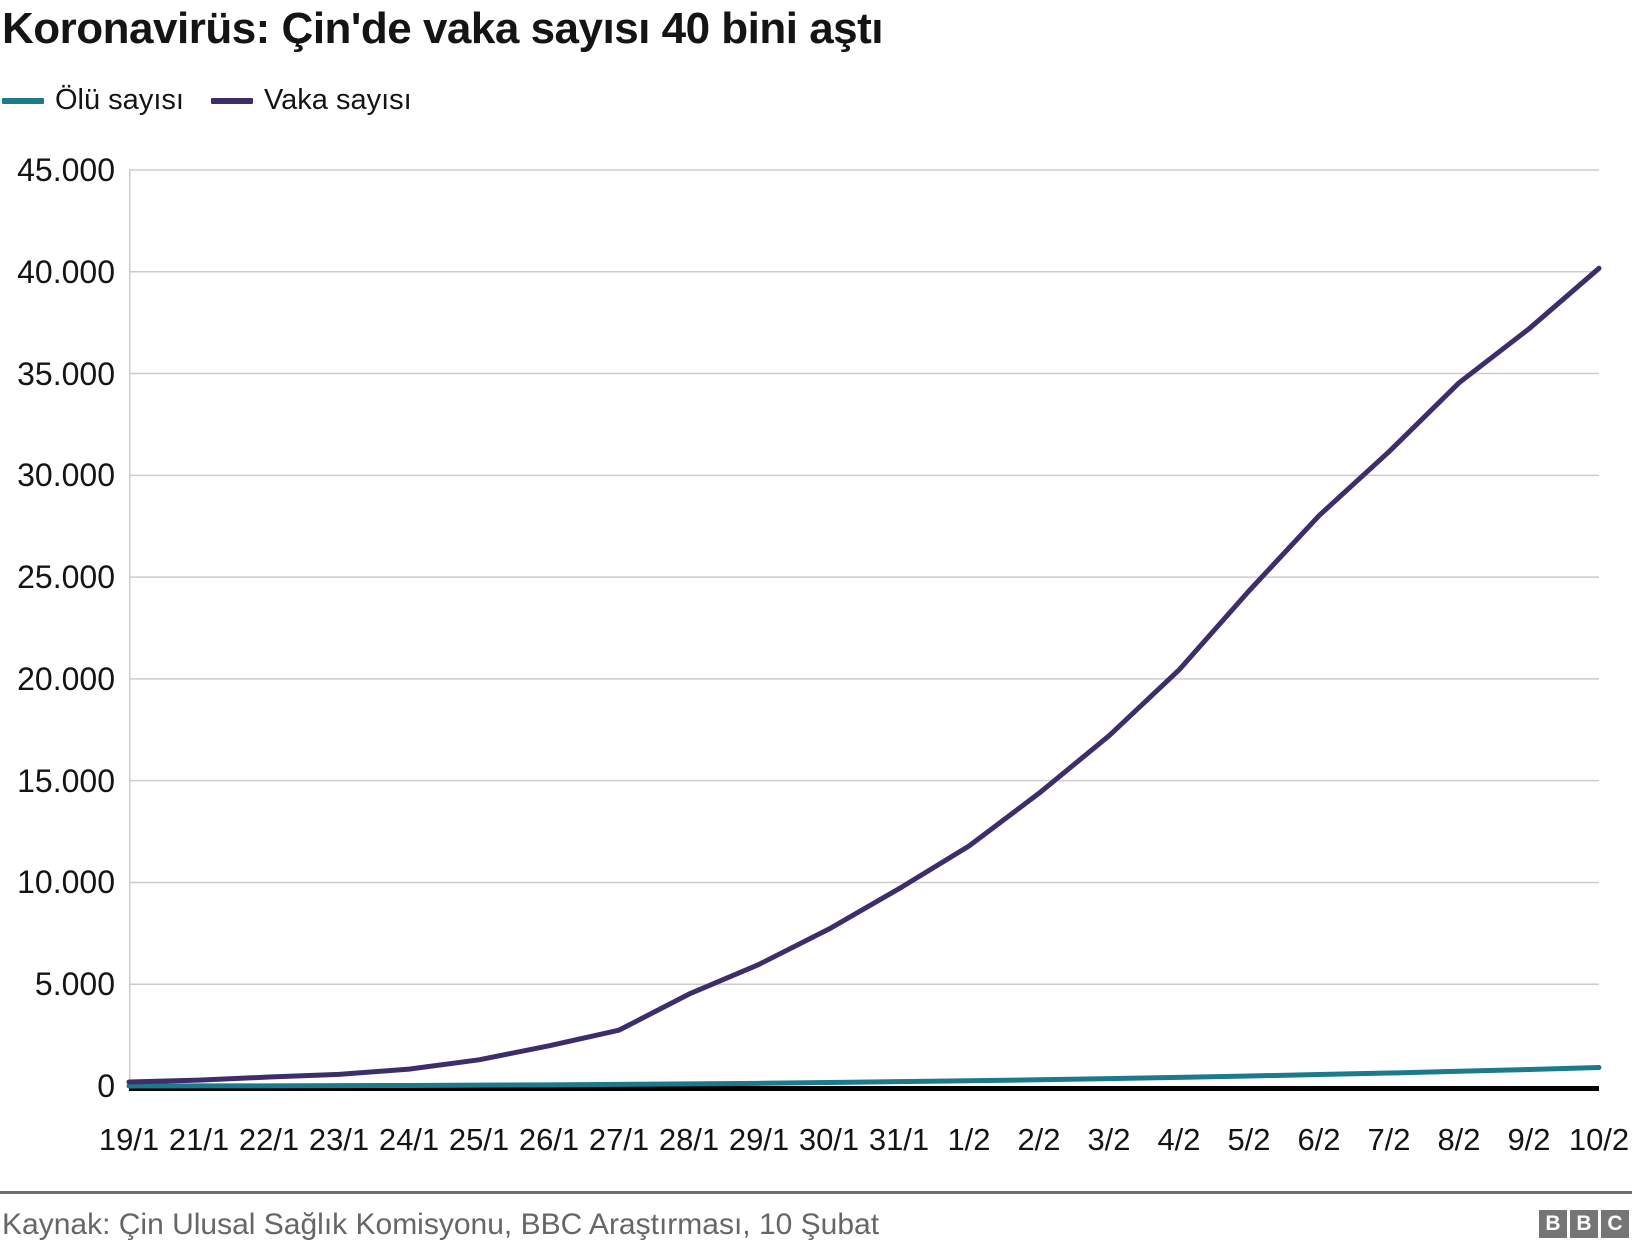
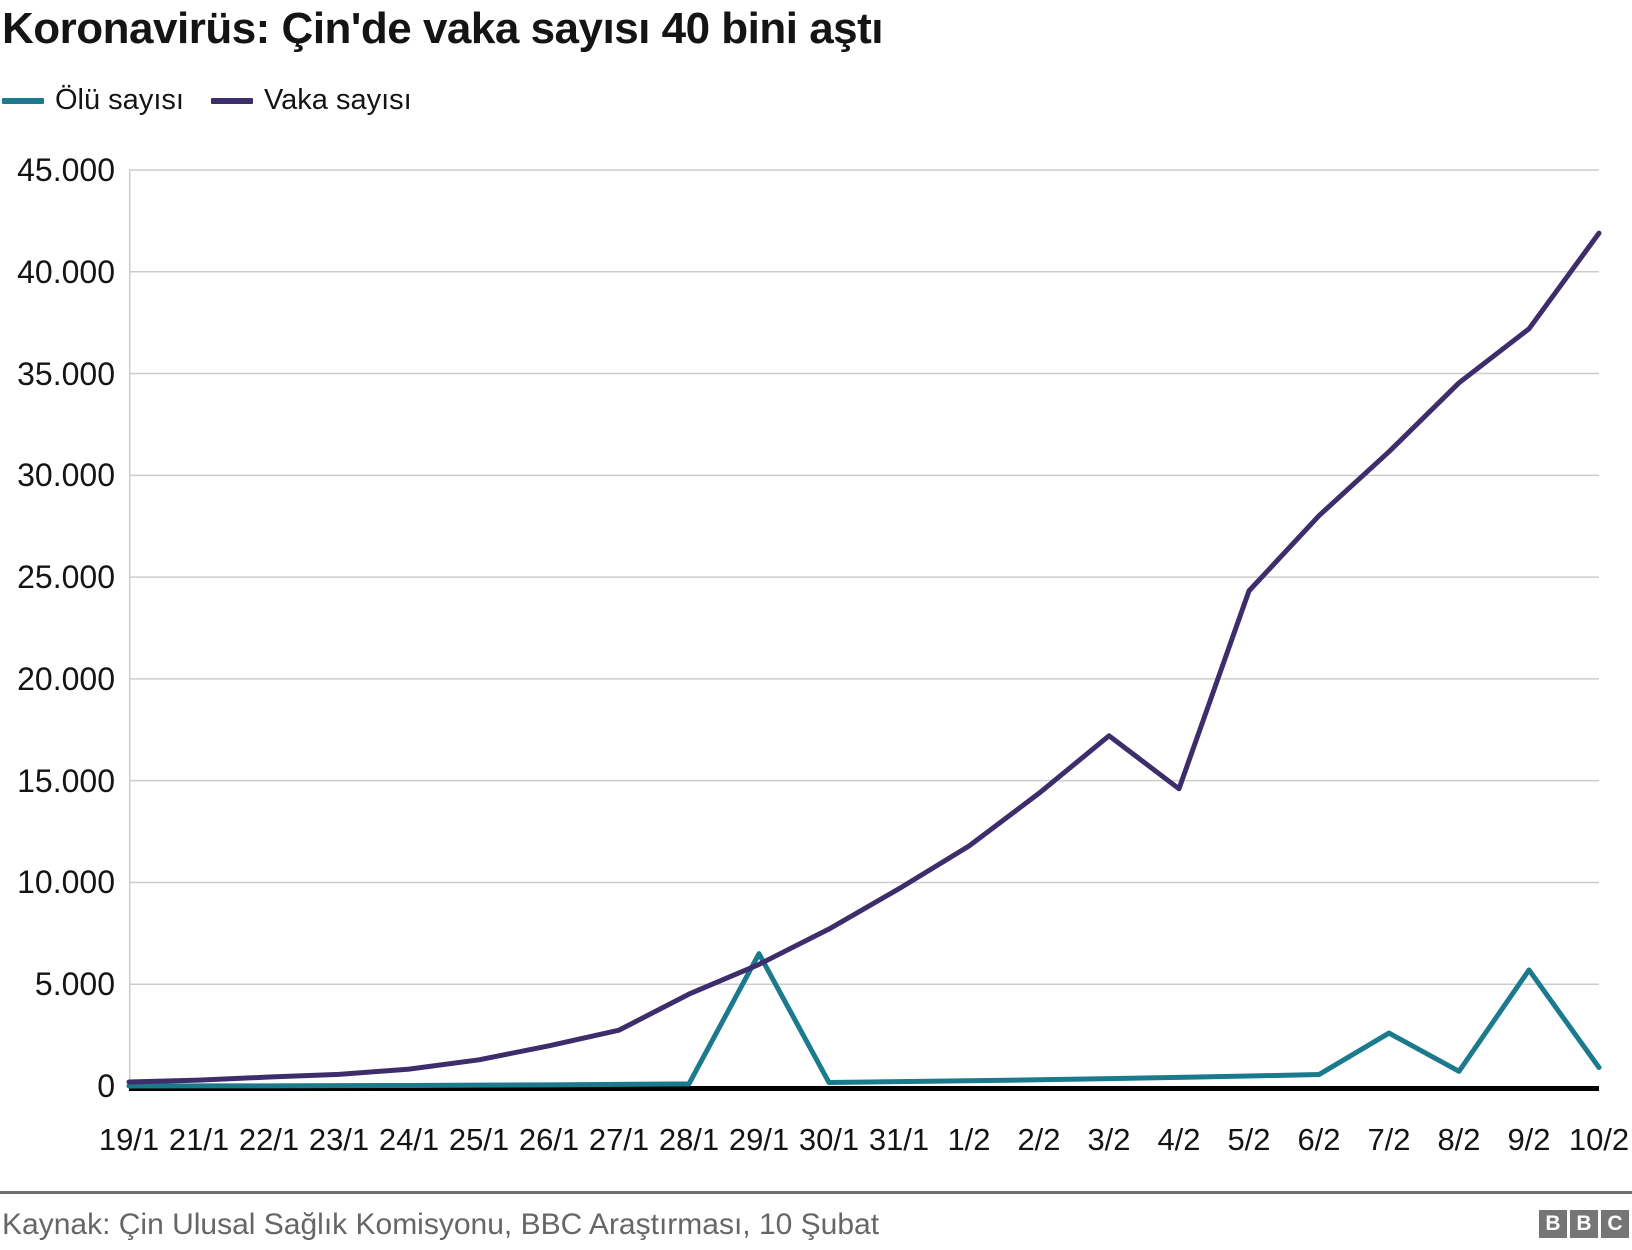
Ölü sayısı/29/1: 100 -> 6500
Vaka sayısı/4/2: 20400 -> 14600
Ölü sayısı/7/2: 600 -> 2600
Ölü sayısı/9/2: 800 -> 5700
Vaka sayısı/10/2: 40200 -> 41900
